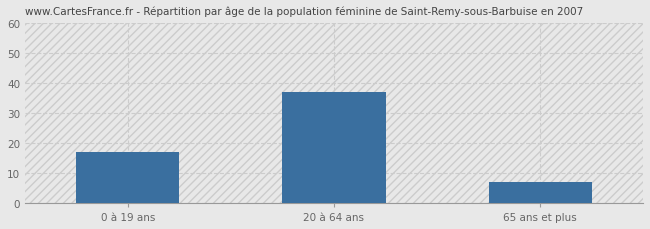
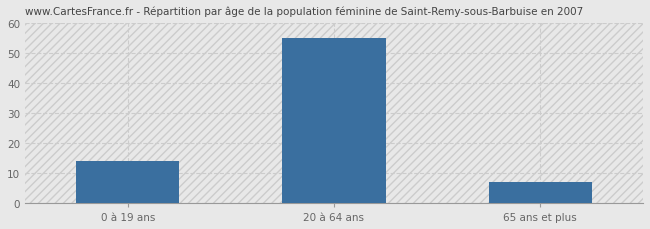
0 à 19 ans: 17 -> 14
20 à 64 ans: 37 -> 55
